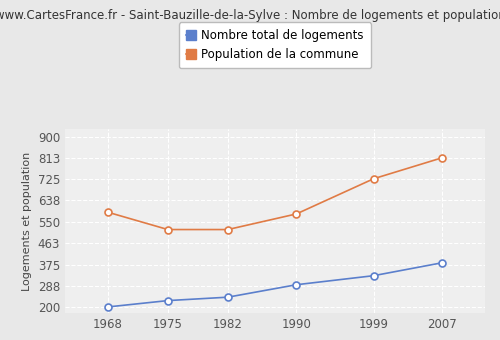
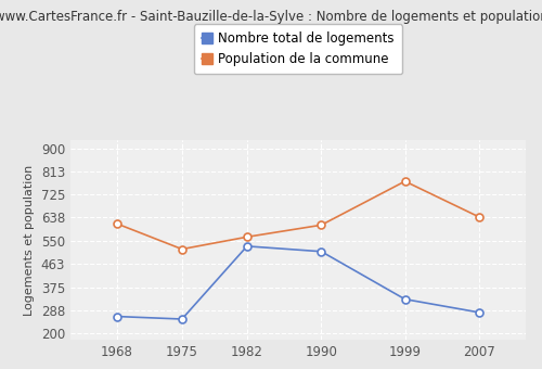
Nombre total de logements/1968: 202 -> 265
Population de la commune/1968: 590 -> 615
Nombre total de logements/1975: 228 -> 255
Nombre total de logements/1982: 242 -> 530
Population de la commune/1982: 519 -> 565
Nombre total de logements/1990: 293 -> 510
Population de la commune/1990: 583 -> 610
Population de la commune/1999: 727 -> 775
Nombre total de logements/2007: 383 -> 280
Population de la commune/2007: 813 -> 640
